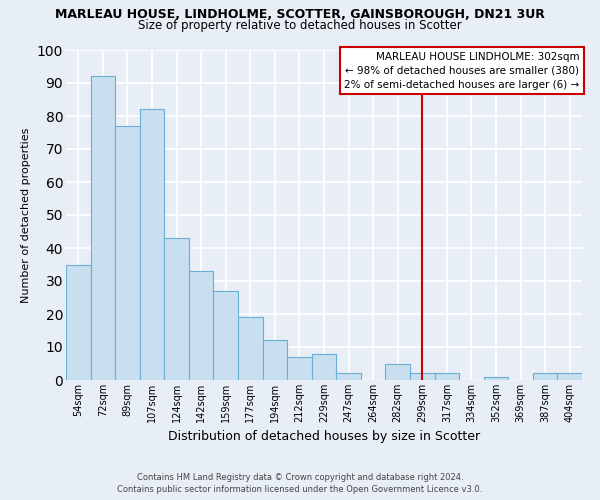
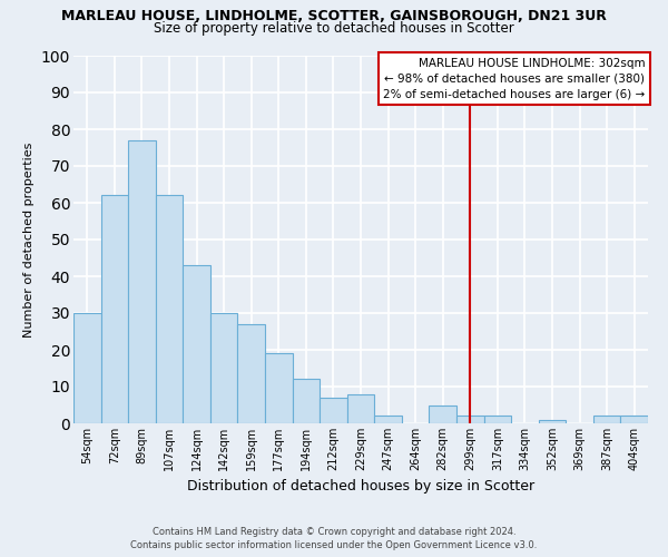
54sqm: 35 -> 30
72sqm: 92 -> 62
107sqm: 82 -> 62
142sqm: 33 -> 30
